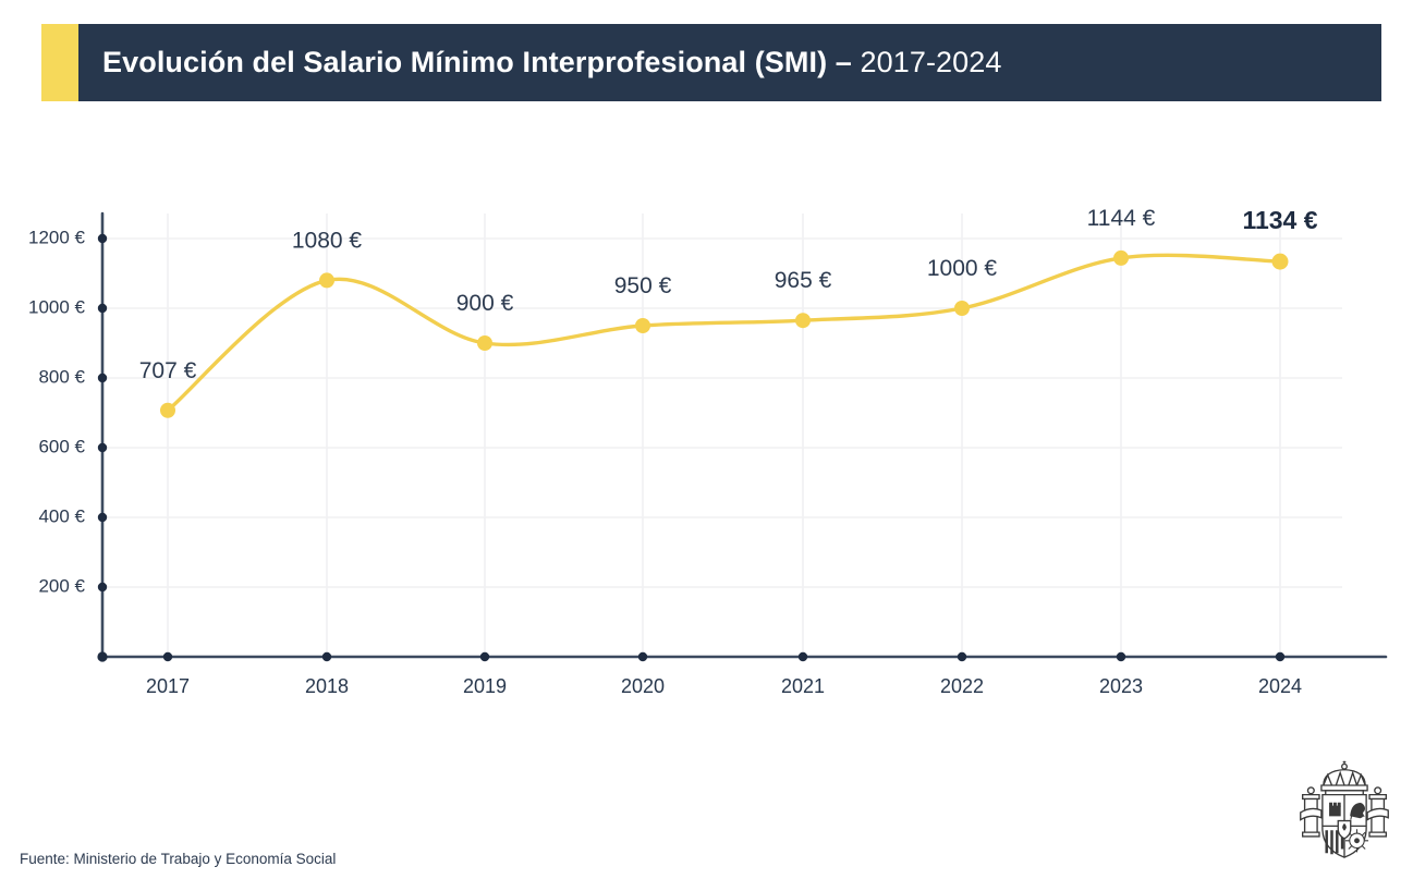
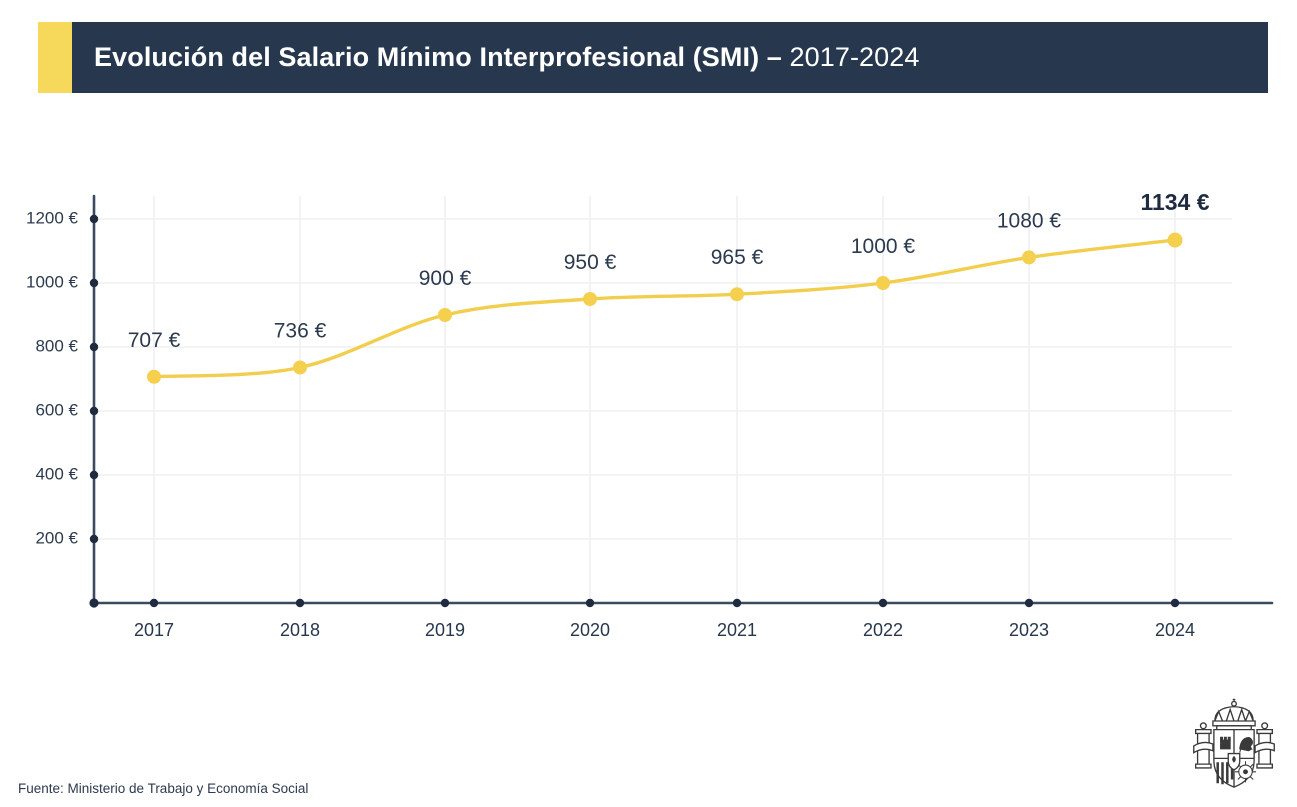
2018: 1080 -> 736
2023: 1144 -> 1080
